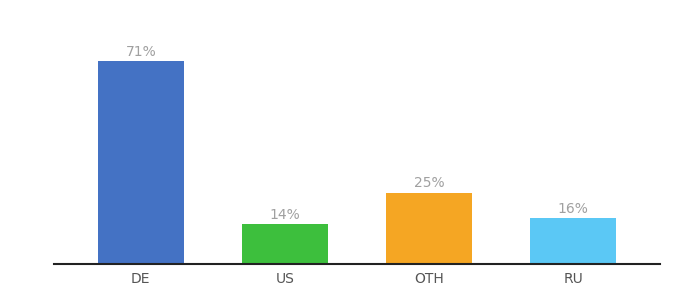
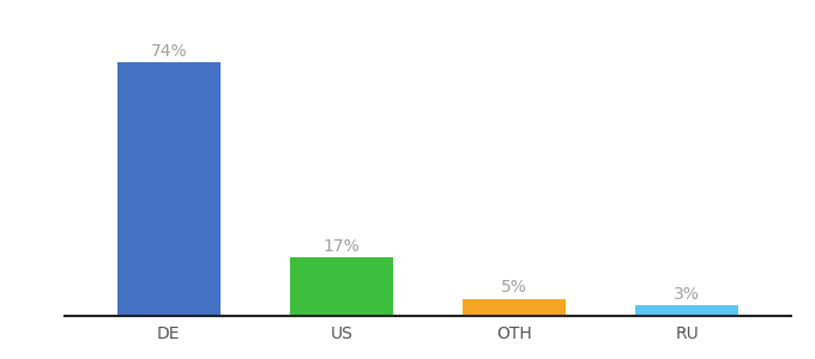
DE: 71% -> 74%
US: 14% -> 17%
OTH: 25% -> 5%
RU: 16% -> 3%
